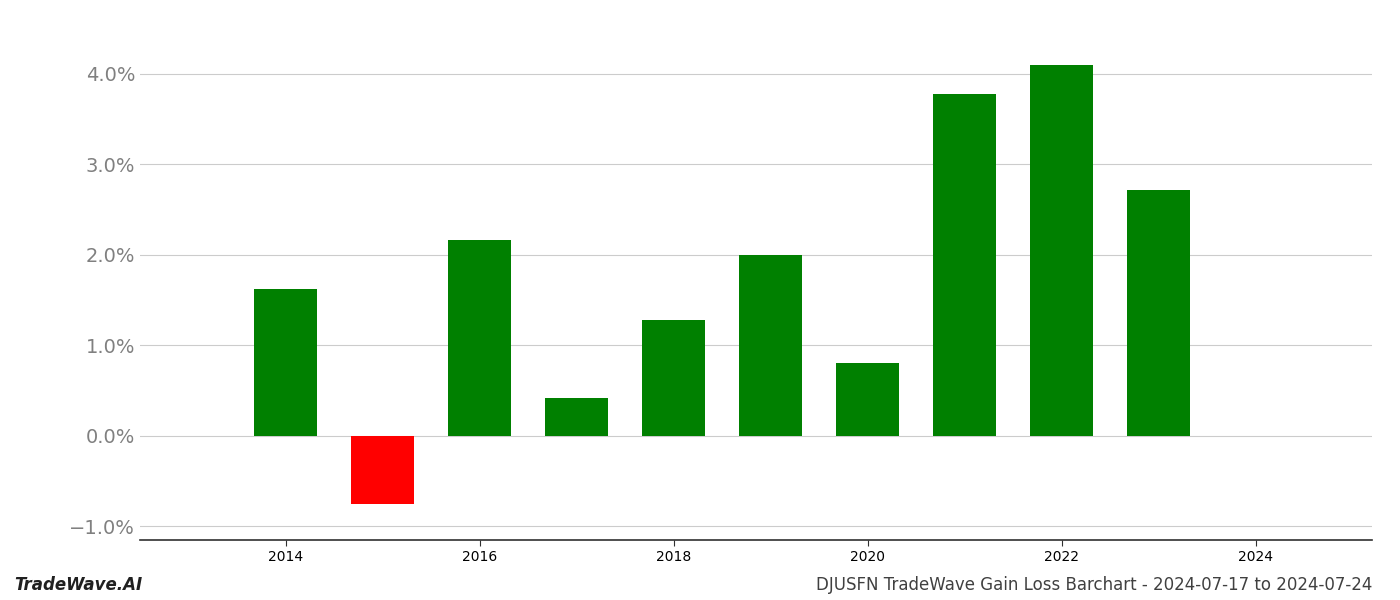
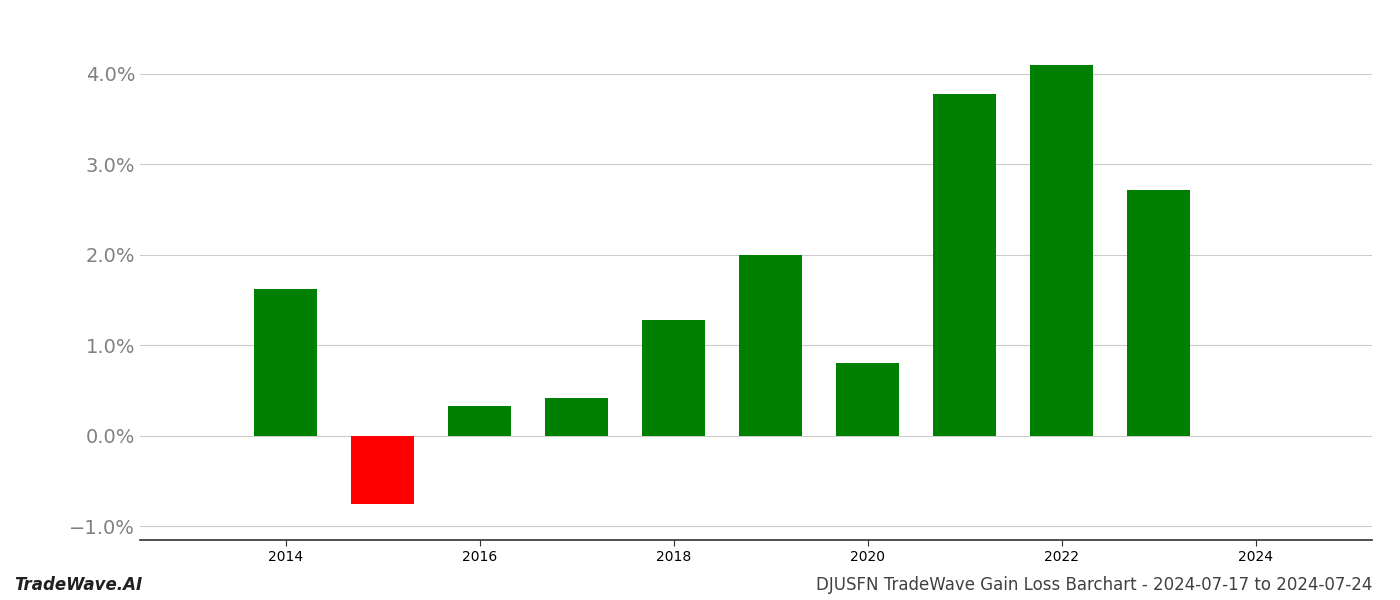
2016: 2.16% -> 0.33%
